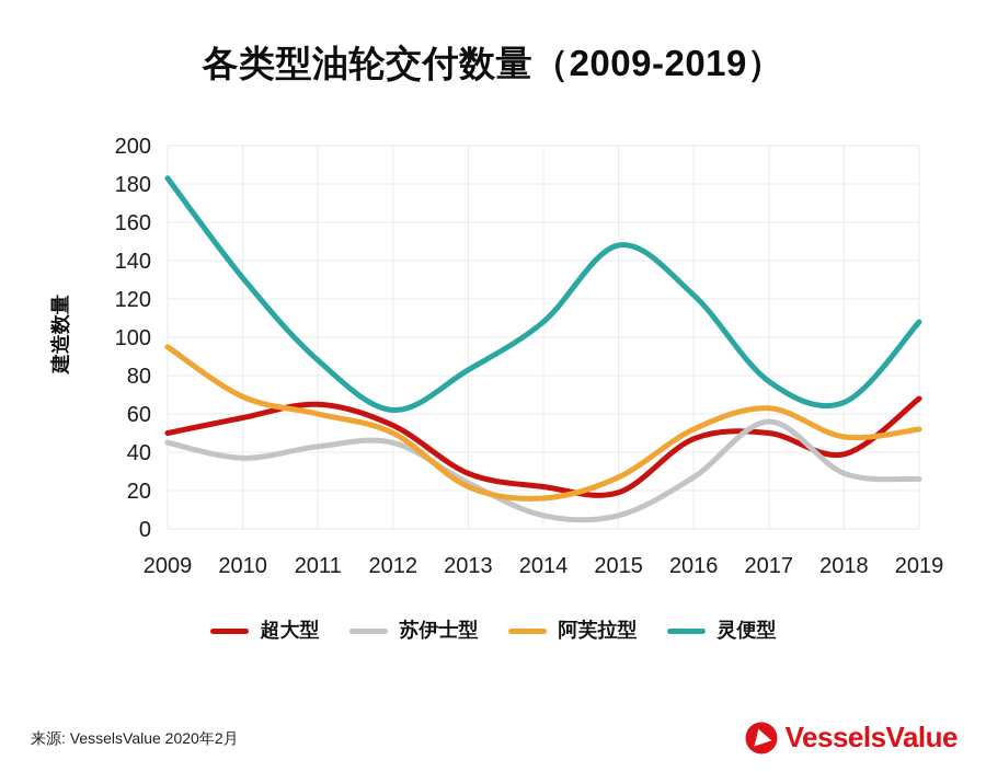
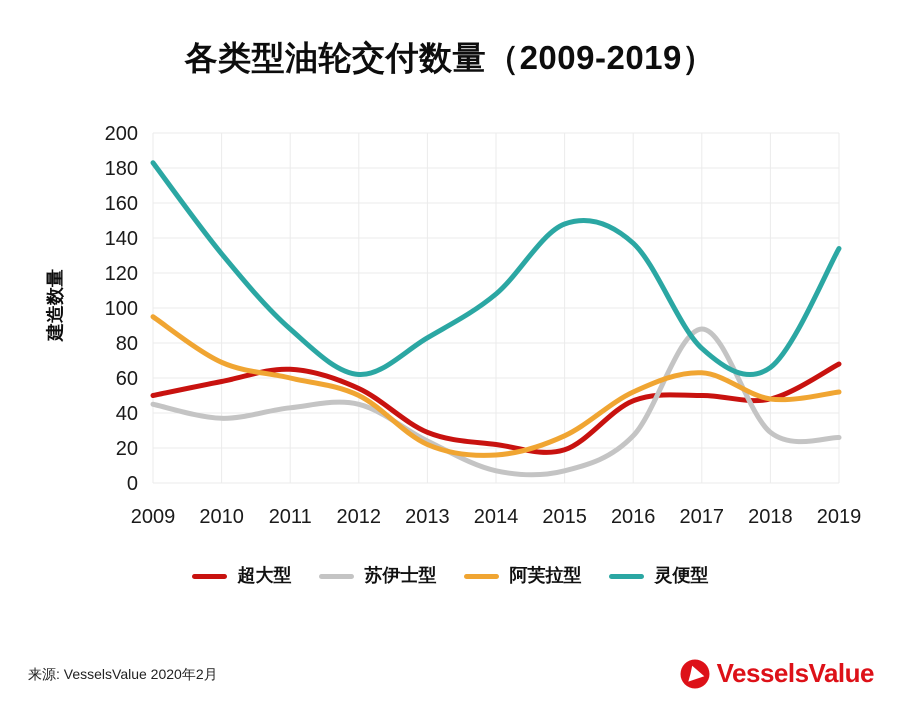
灵便型/2016: 122 -> 137
苏伊士型/2017: 56 -> 88
超大型/2018: 39 -> 48
灵便型/2019: 108 -> 134
